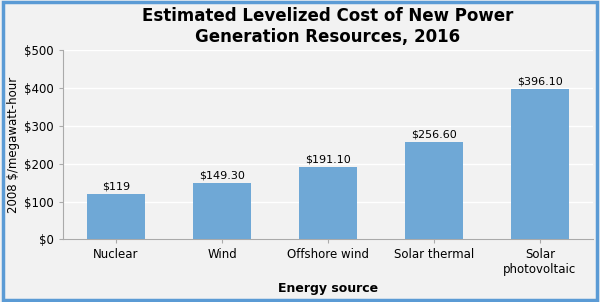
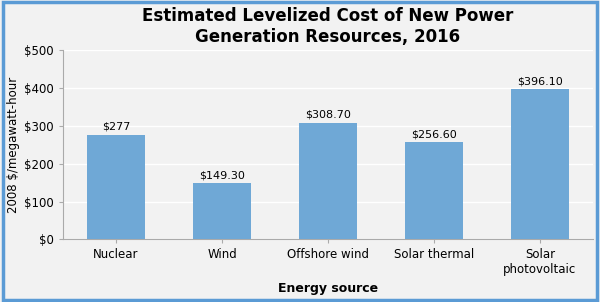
Nuclear: $119 -> $277
Offshore wind: $191.10 -> $308.70
